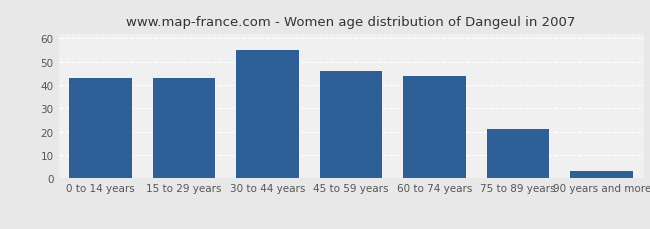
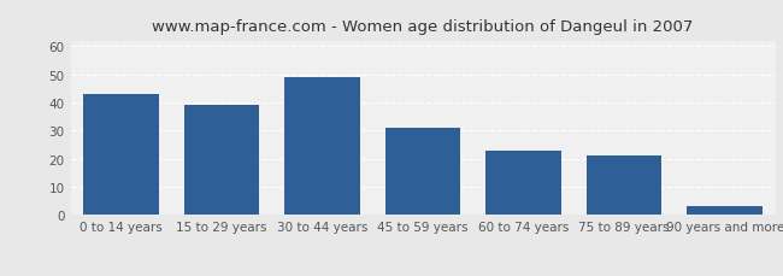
15 to 29 years: 43 -> 39
30 to 44 years: 55 -> 49
45 to 59 years: 46 -> 31
60 to 74 years: 44 -> 23
